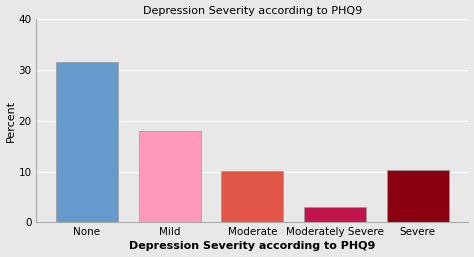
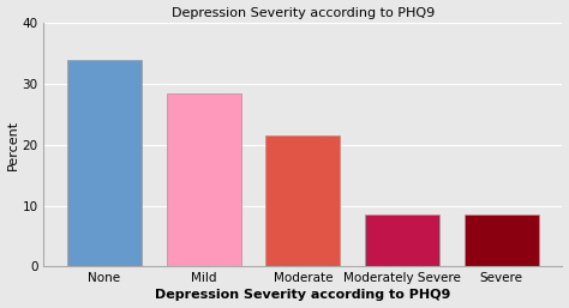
None: 31.6 -> 34.0
Mild: 18.0 -> 28.5
Moderate: 10.2 -> 21.5
Moderately Severe: 3.0 -> 8.5
Severe: 10.4 -> 8.5
